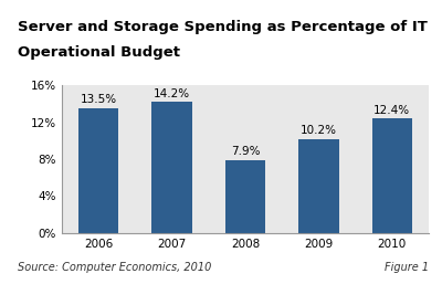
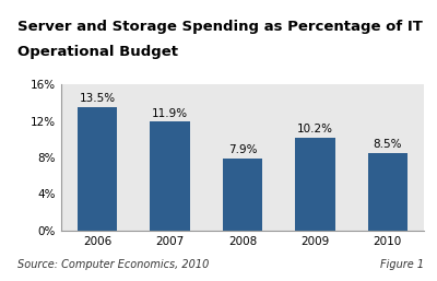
2007: 14.2% -> 11.9%
2010: 12.4% -> 8.5%
